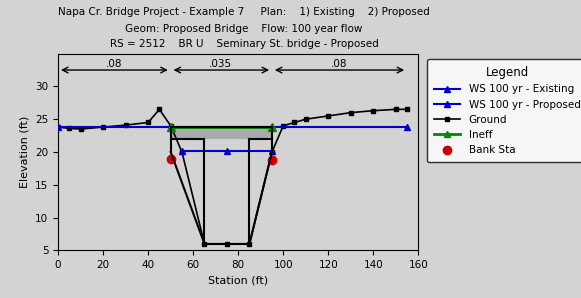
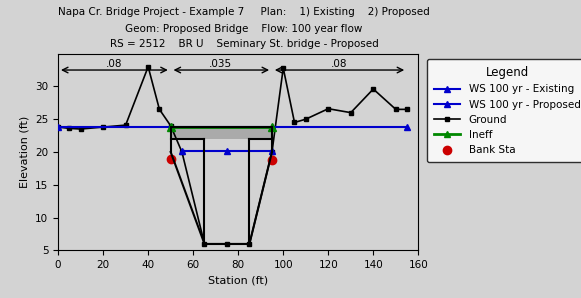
Ground/40: 24.5 -> 33.0
Ground/100: 24.0 -> 32.8
Ground/120: 25.5 -> 26.6
Ground/140: 26.3 -> 29.6
